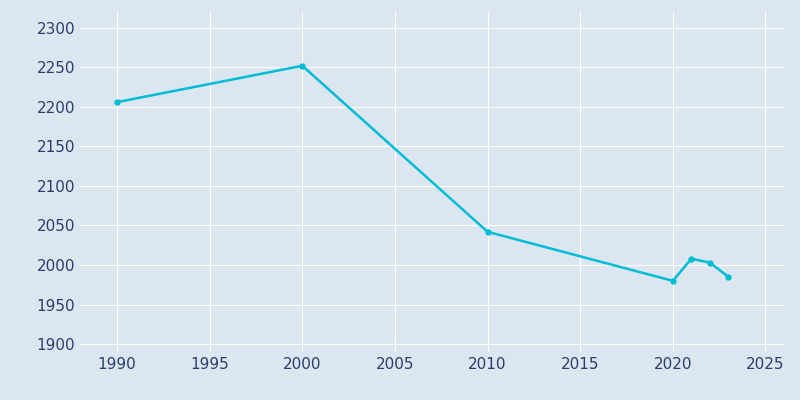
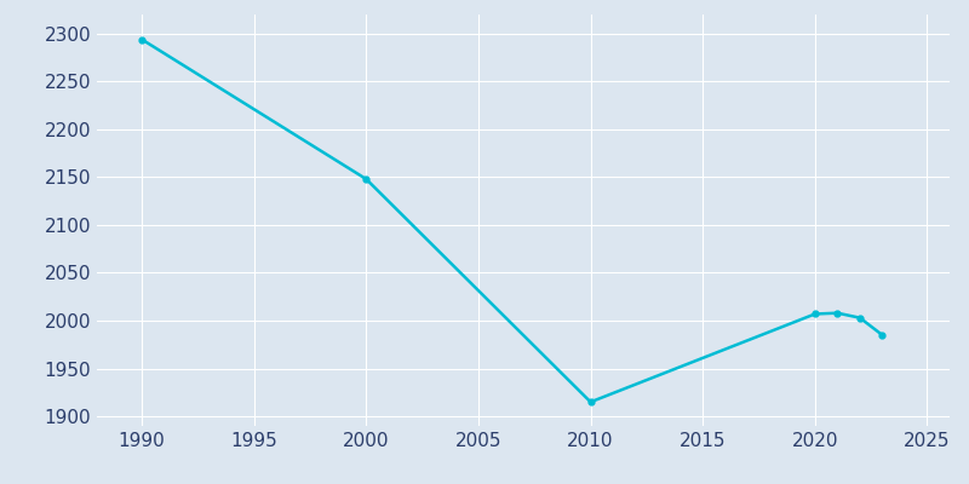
1990: 2206 -> 2294
2000: 2252 -> 2148
2010: 2042 -> 1915
2020: 1980 -> 2007
